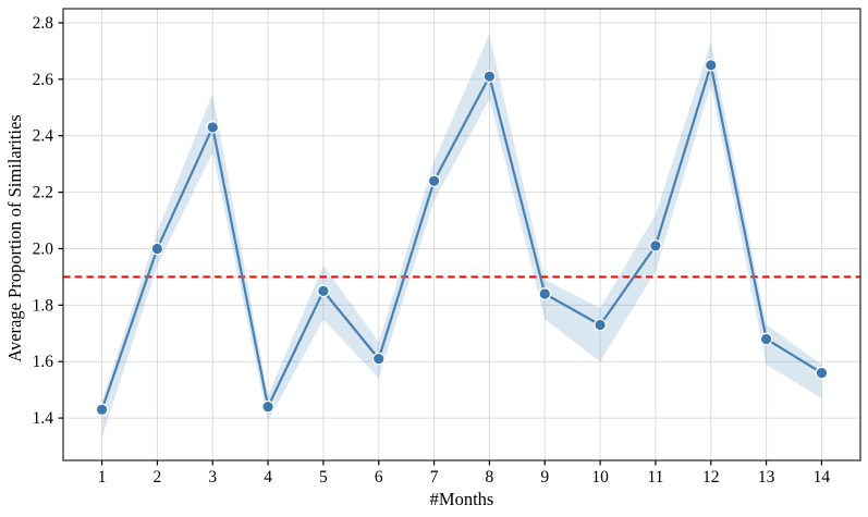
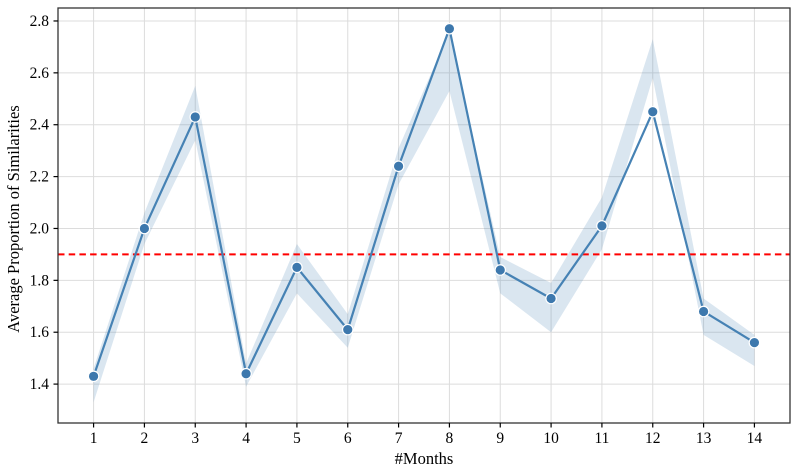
8: 2.61 -> 2.77
12: 2.65 -> 2.45
